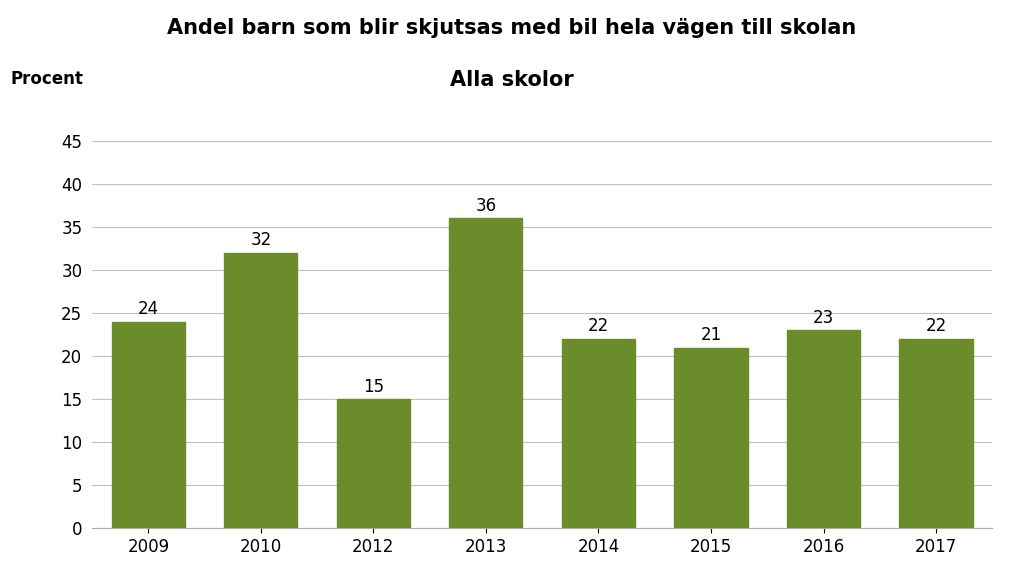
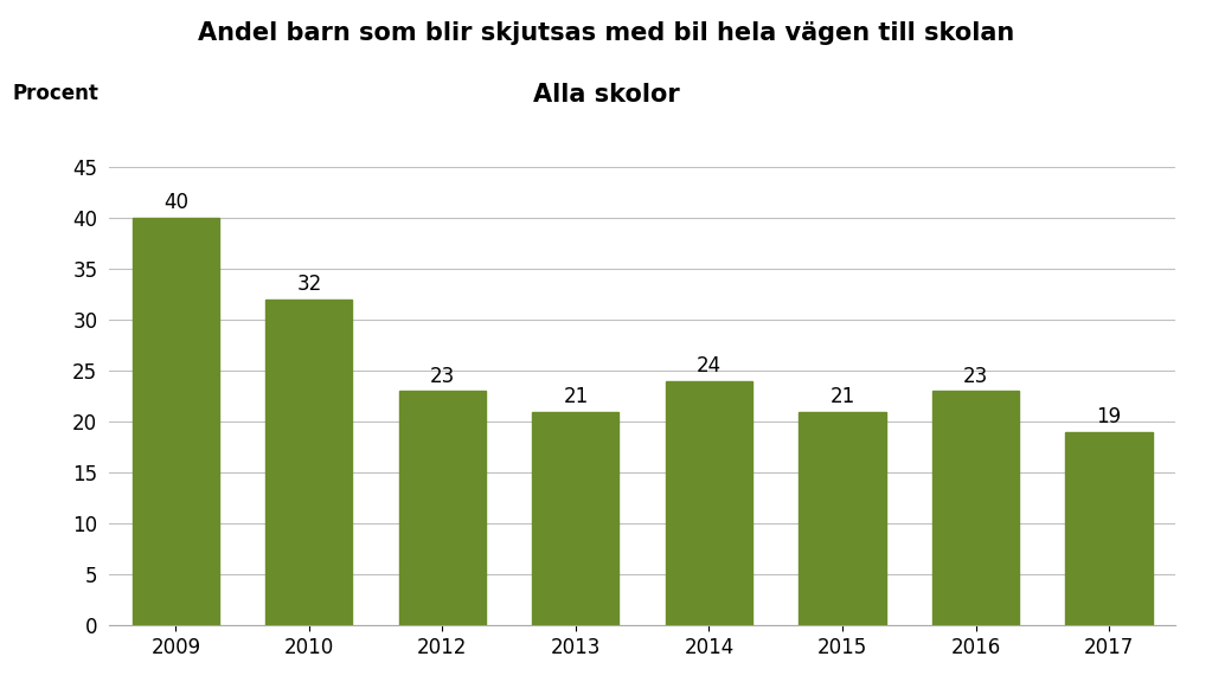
2009: 24 -> 40
2012: 15 -> 23
2013: 36 -> 21
2014: 22 -> 24
2017: 22 -> 19
